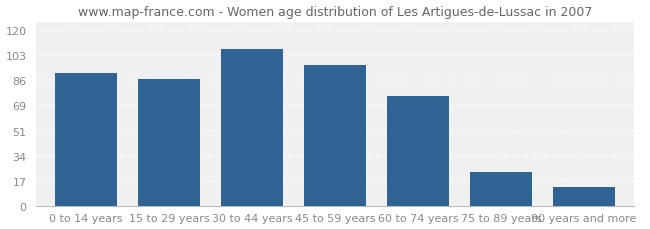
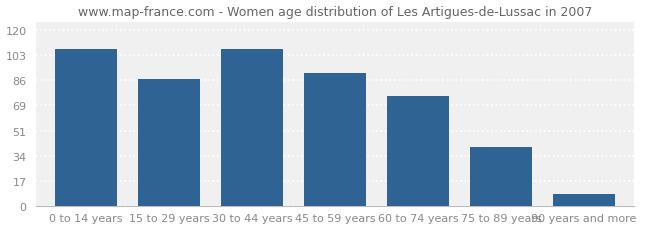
0 to 14 years: 91 -> 107
45 to 59 years: 96 -> 91
75 to 89 years: 23 -> 40
90 years and more: 13 -> 8
